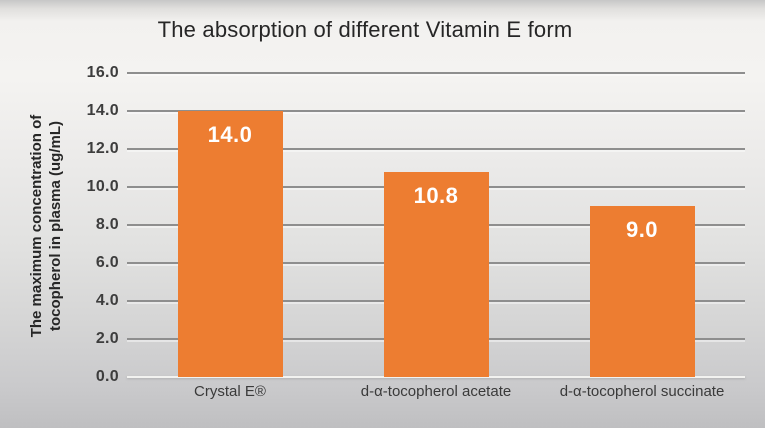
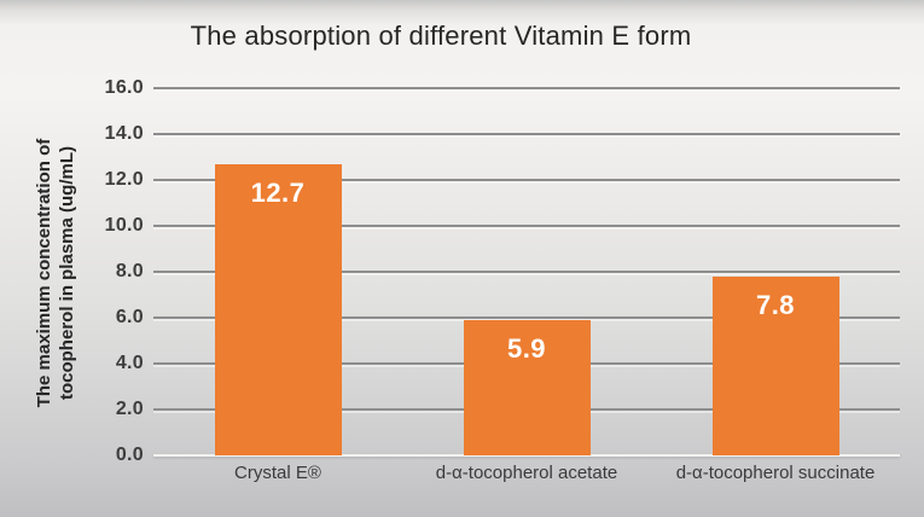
Crystal E®: 14.0 -> 12.7
d-α-tocopherol acetate: 10.8 -> 5.9
d-α-tocopherol succinate: 9.0 -> 7.8
